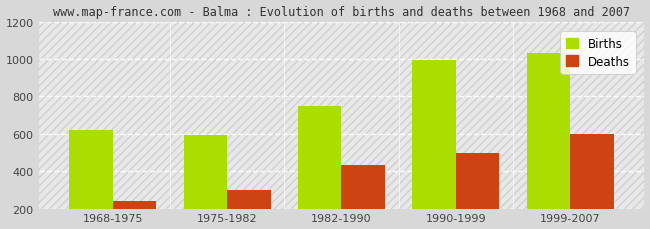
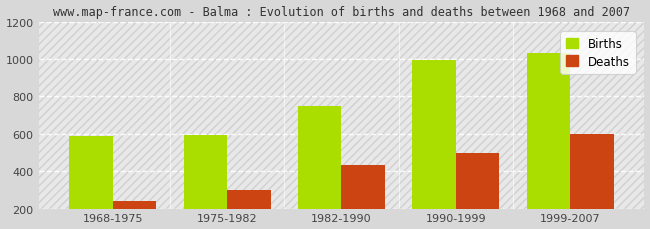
Births/1968-1975: 620 -> 590
